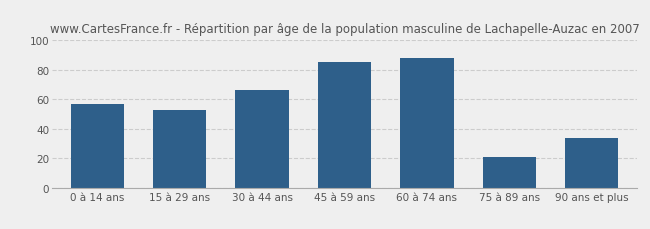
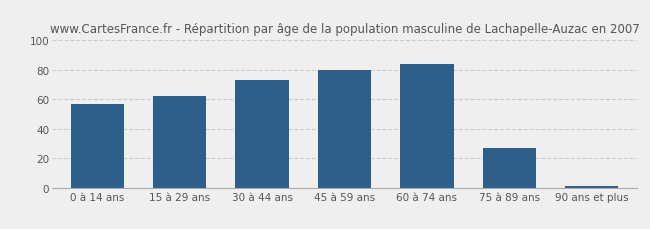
15 à 29 ans: 53 -> 62
30 à 44 ans: 66 -> 73
45 à 59 ans: 85 -> 80
60 à 74 ans: 88 -> 84
75 à 89 ans: 21 -> 27
90 ans et plus: 34 -> 1
